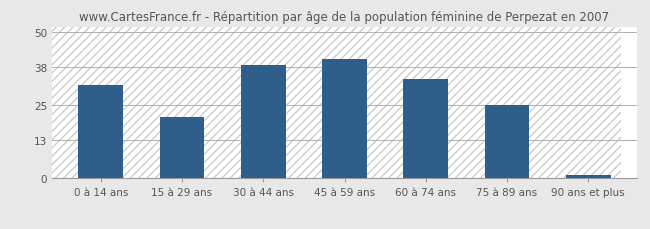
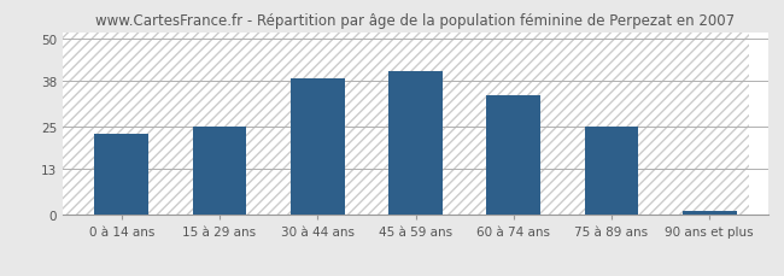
0 à 14 ans: 32 -> 23
15 à 29 ans: 21 -> 25
